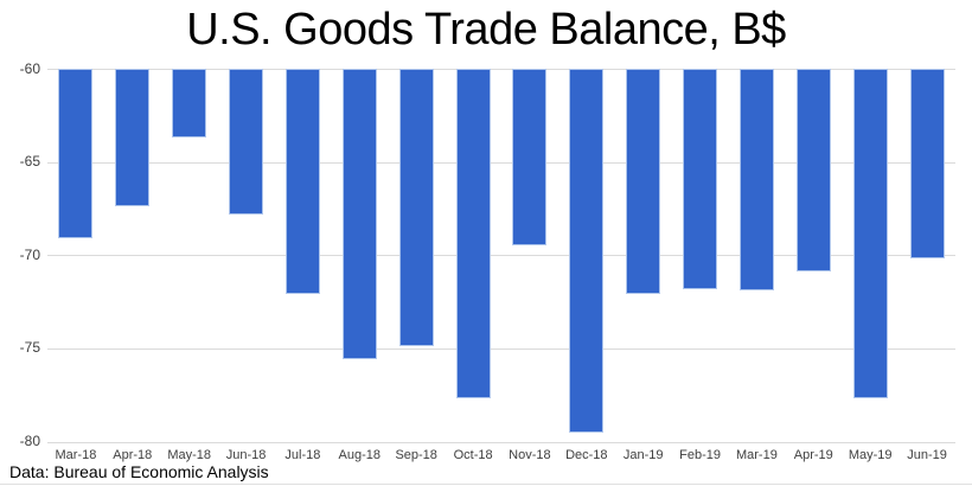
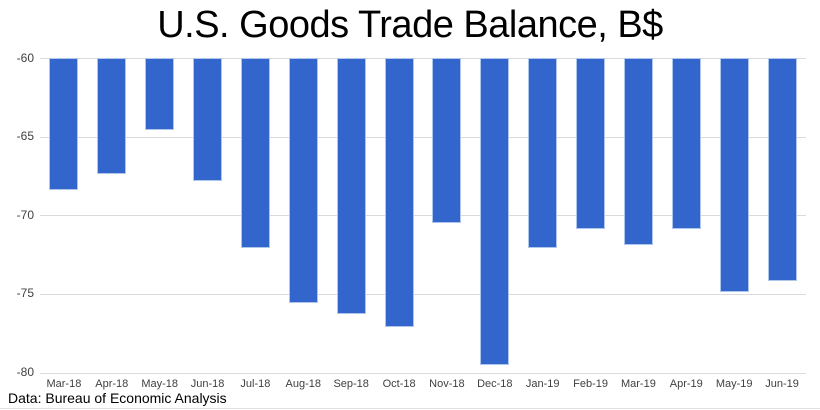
Mar-18: -69.1 -> -68.4
May-18: -63.7 -> -64.6
Sep-18: -74.9 -> -76.3
Oct-18: -77.7 -> -77.1
Nov-18: -69.5 -> -70.5
Feb-19: -71.8 -> -70.9
May-19: -77.7 -> -74.9
Jun-19: -70.2 -> -74.2
